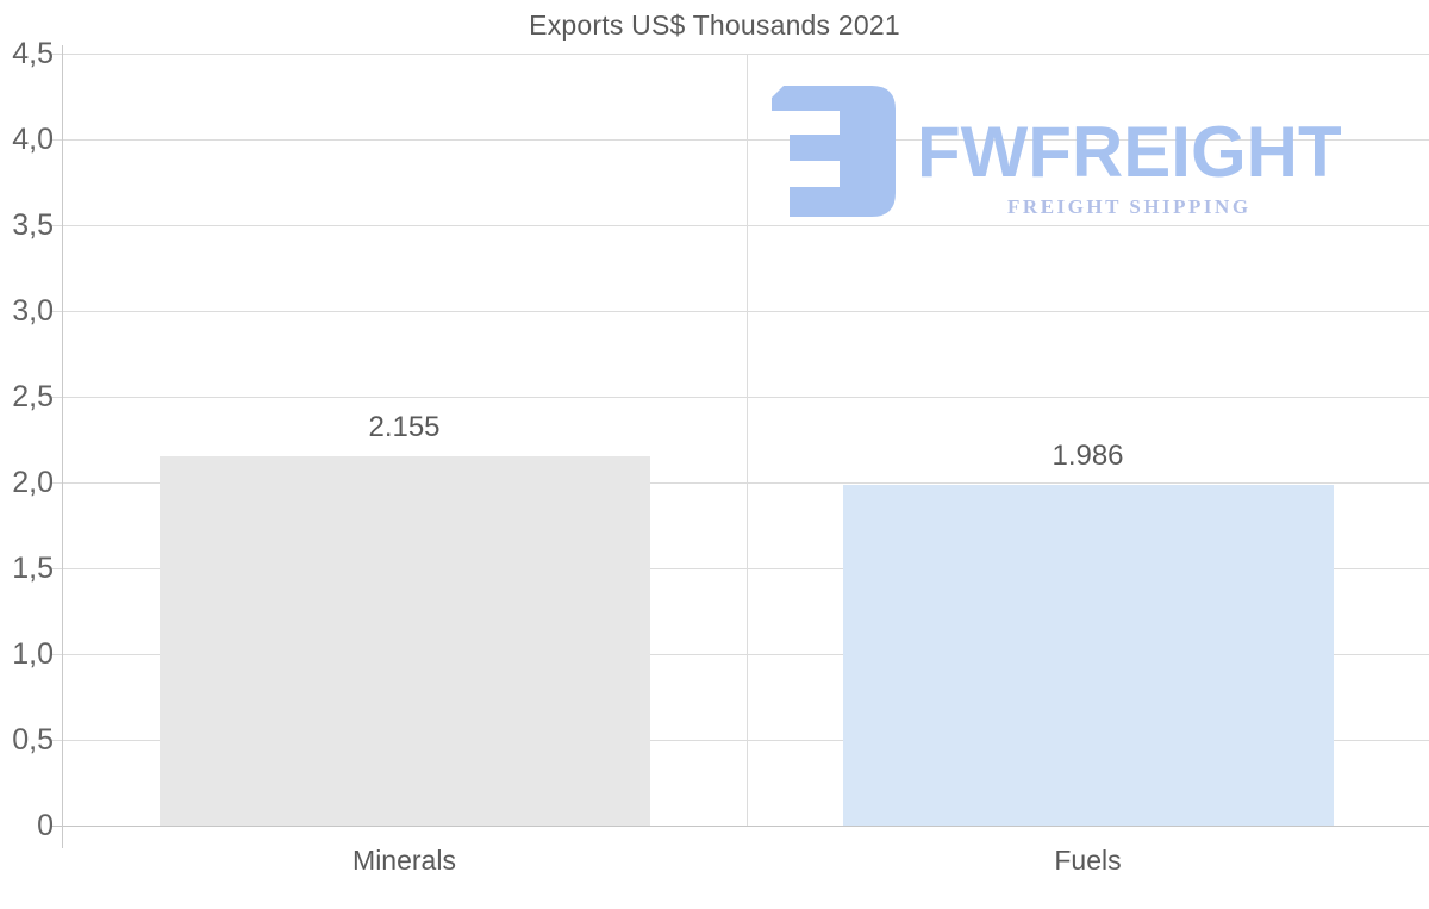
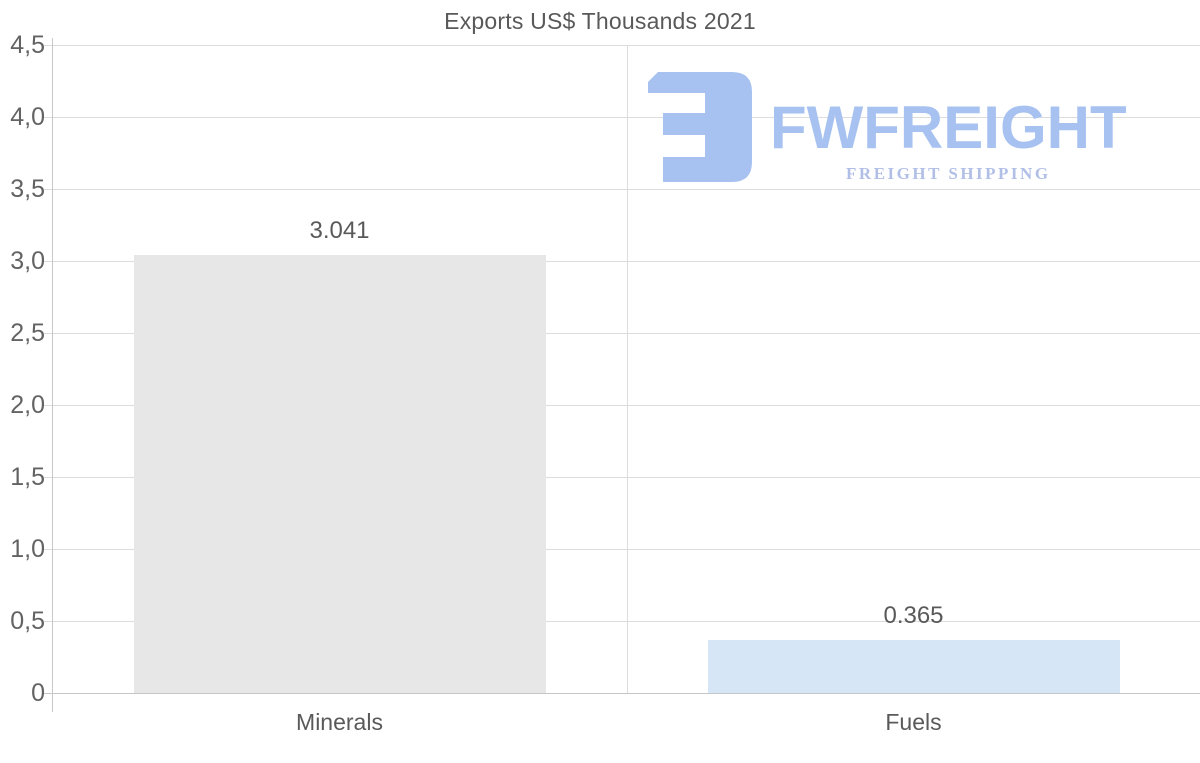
Minerals: 2.155 -> 3.041
Fuels: 1.986 -> 0.365
